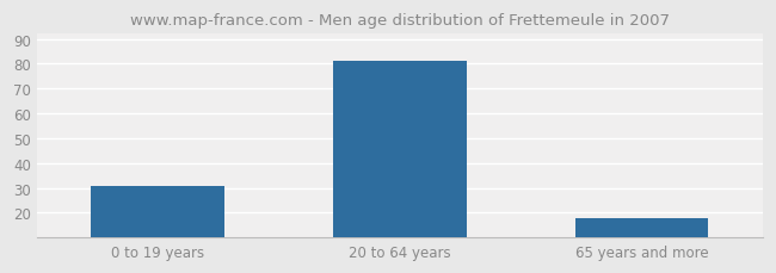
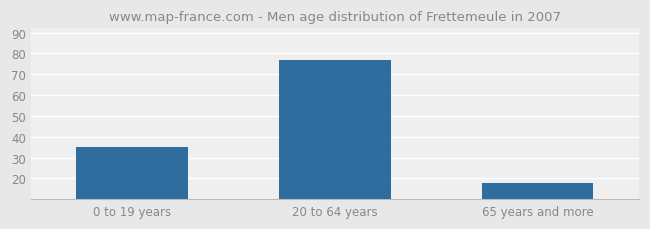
0 to 19 years: 31 -> 35
20 to 64 years: 81 -> 77
